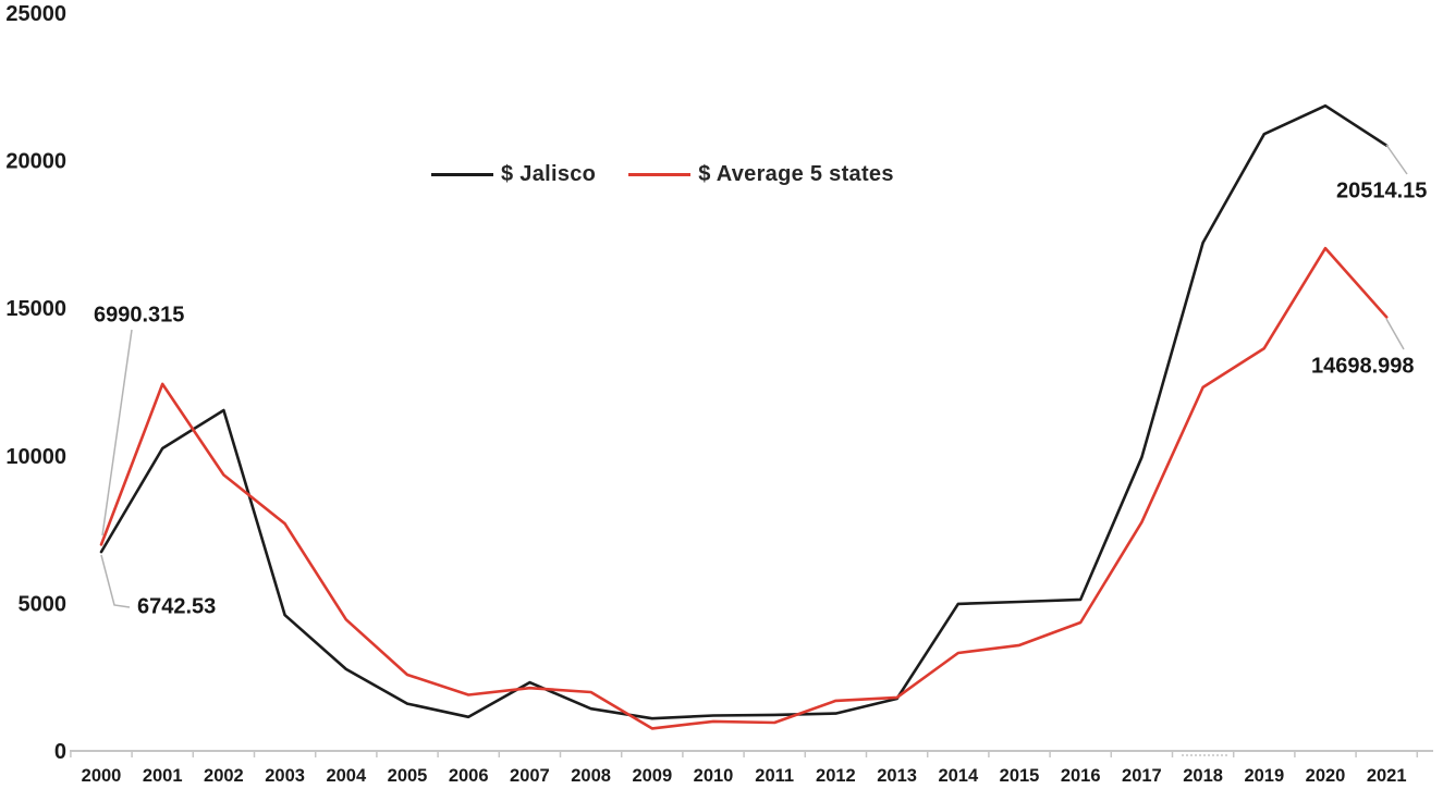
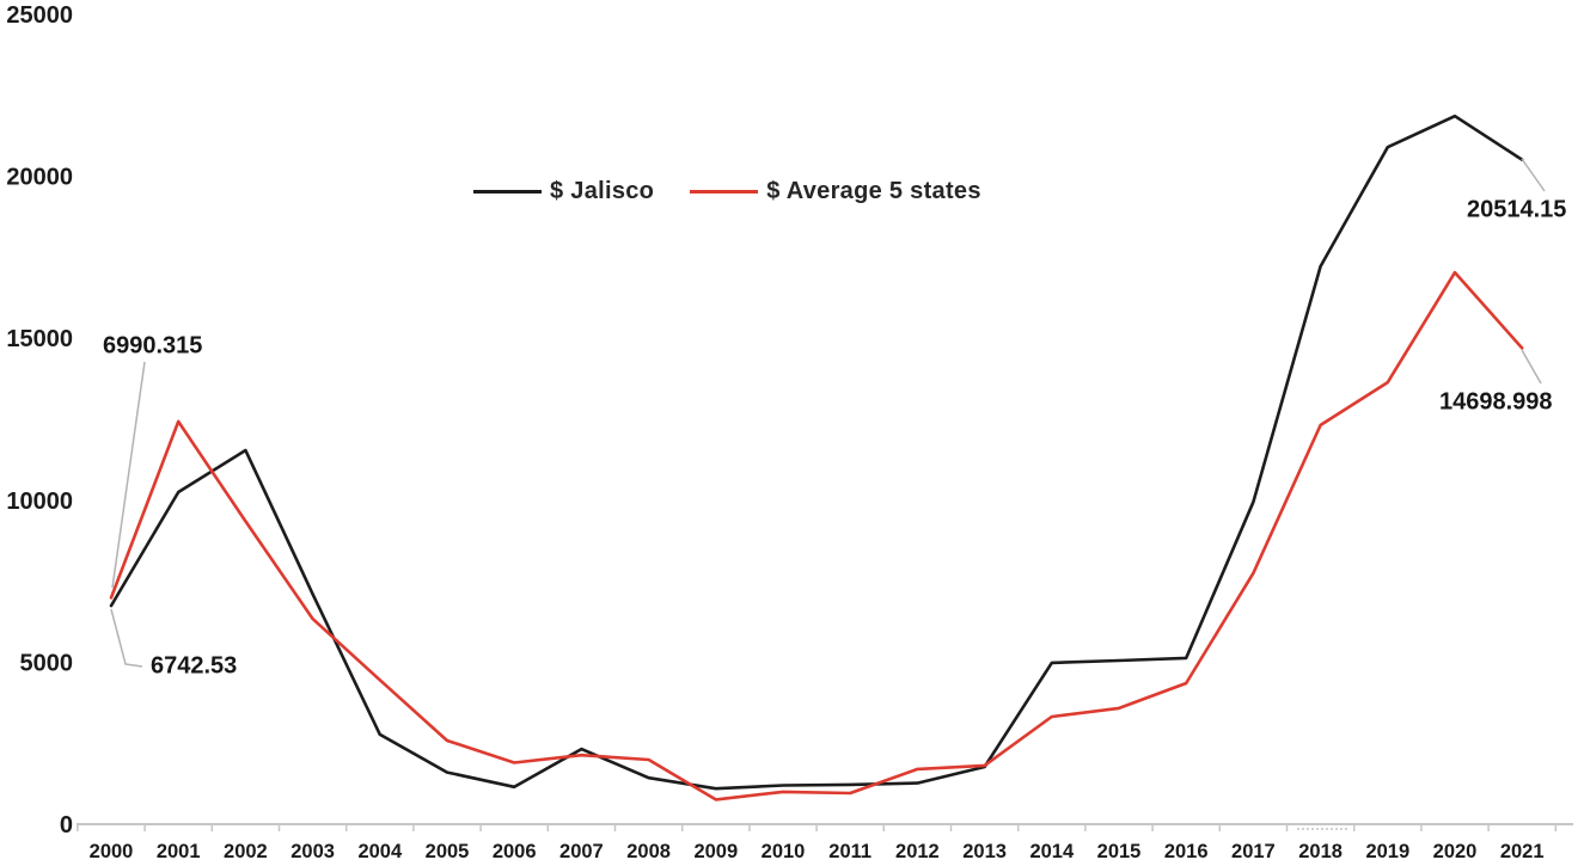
$ Jalisco/2003: 4600 -> 7100
$ Average 5 states/2003: 7700 -> 6300
